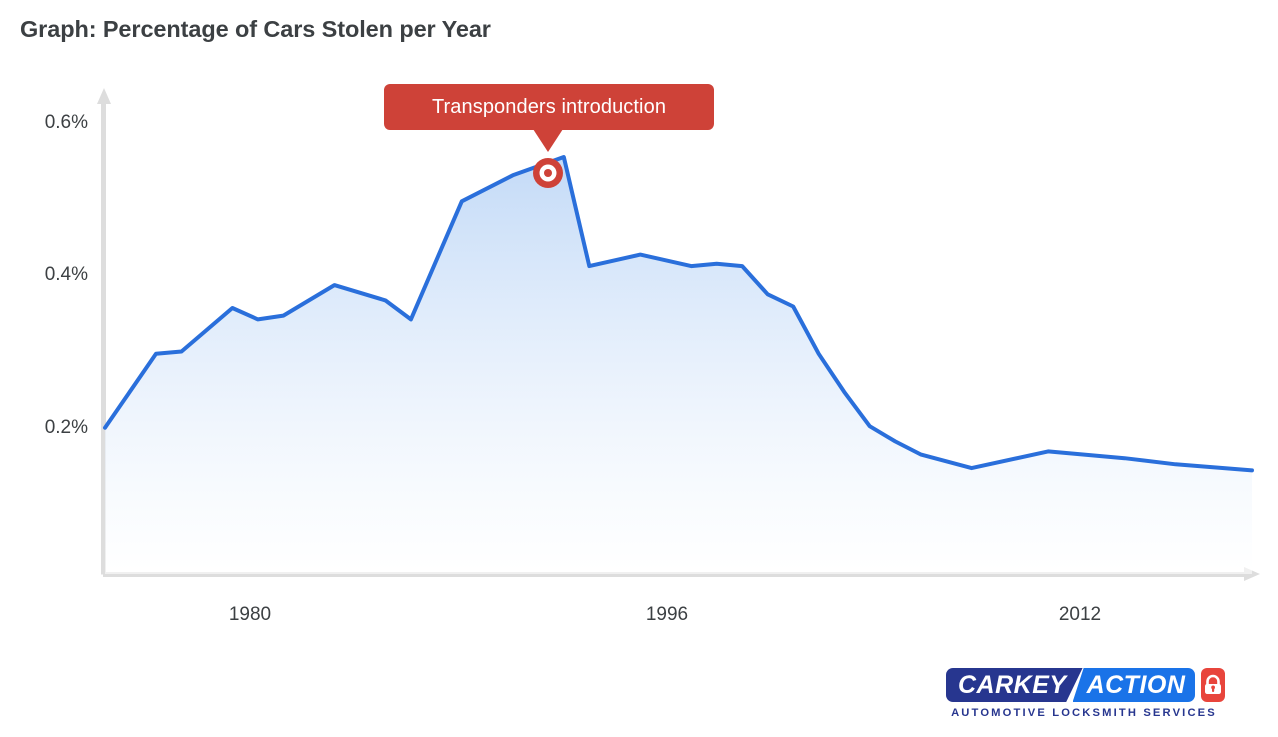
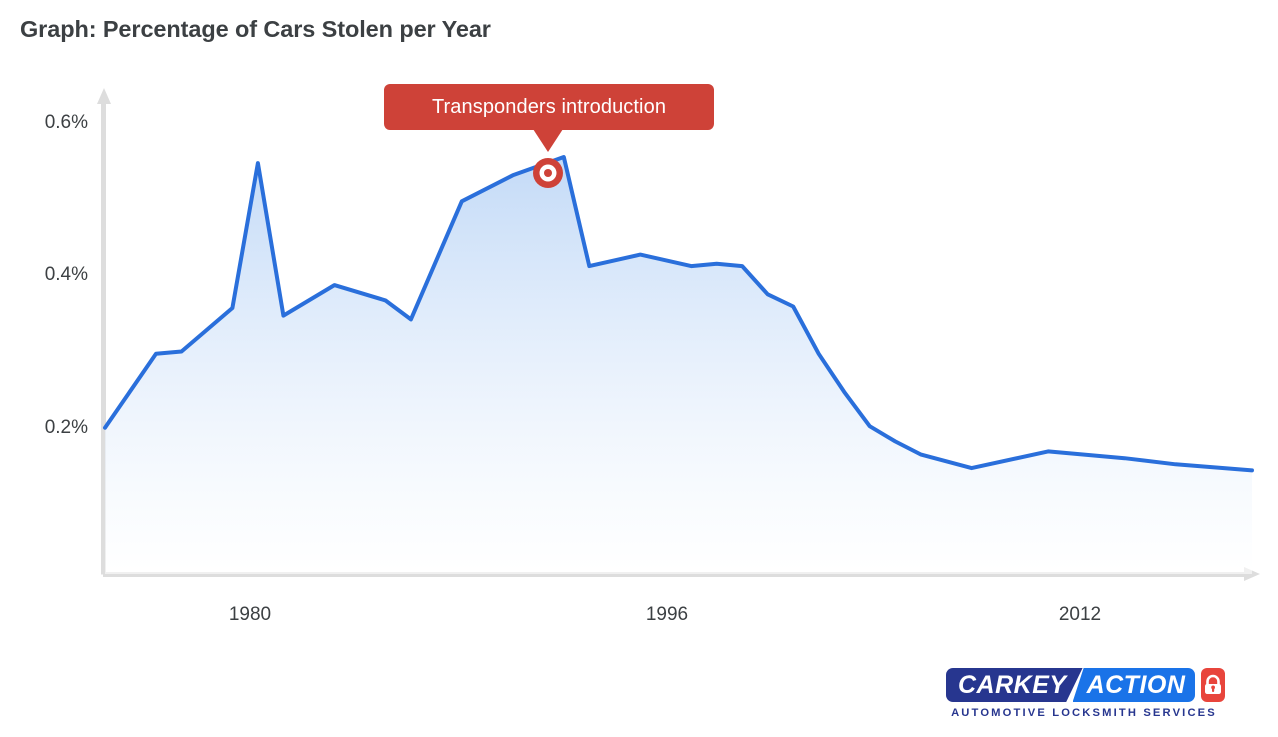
1980: 0.34% -> 0.55%
